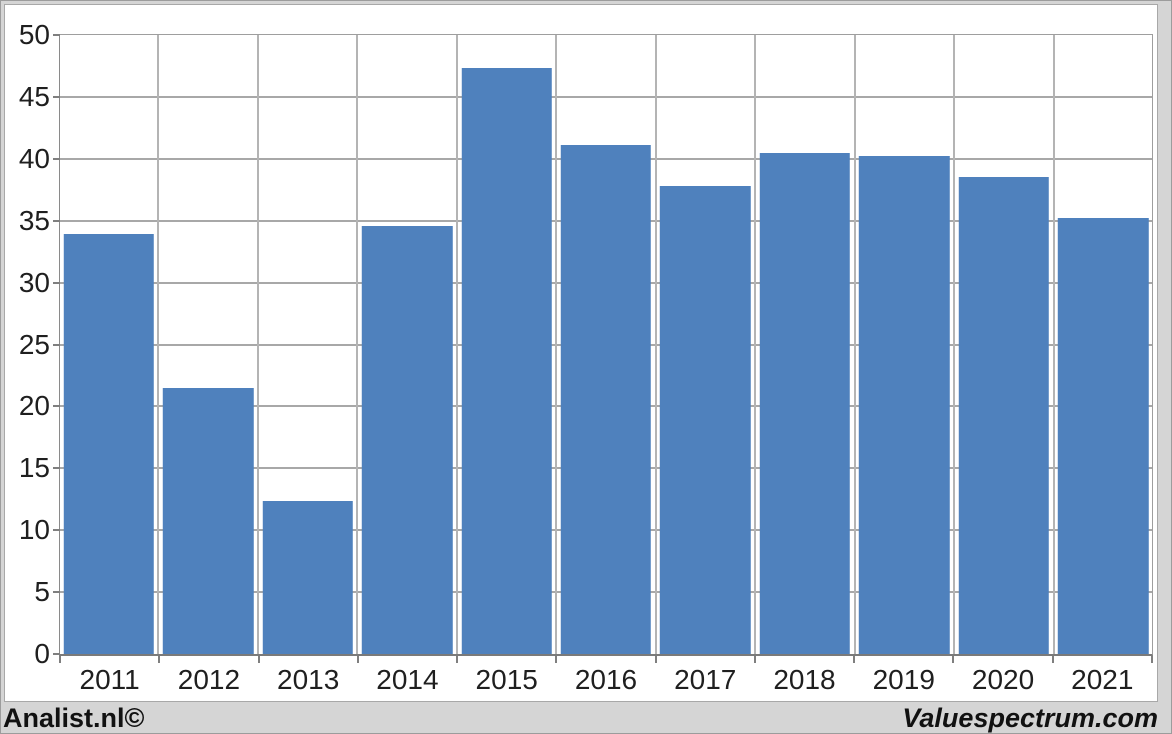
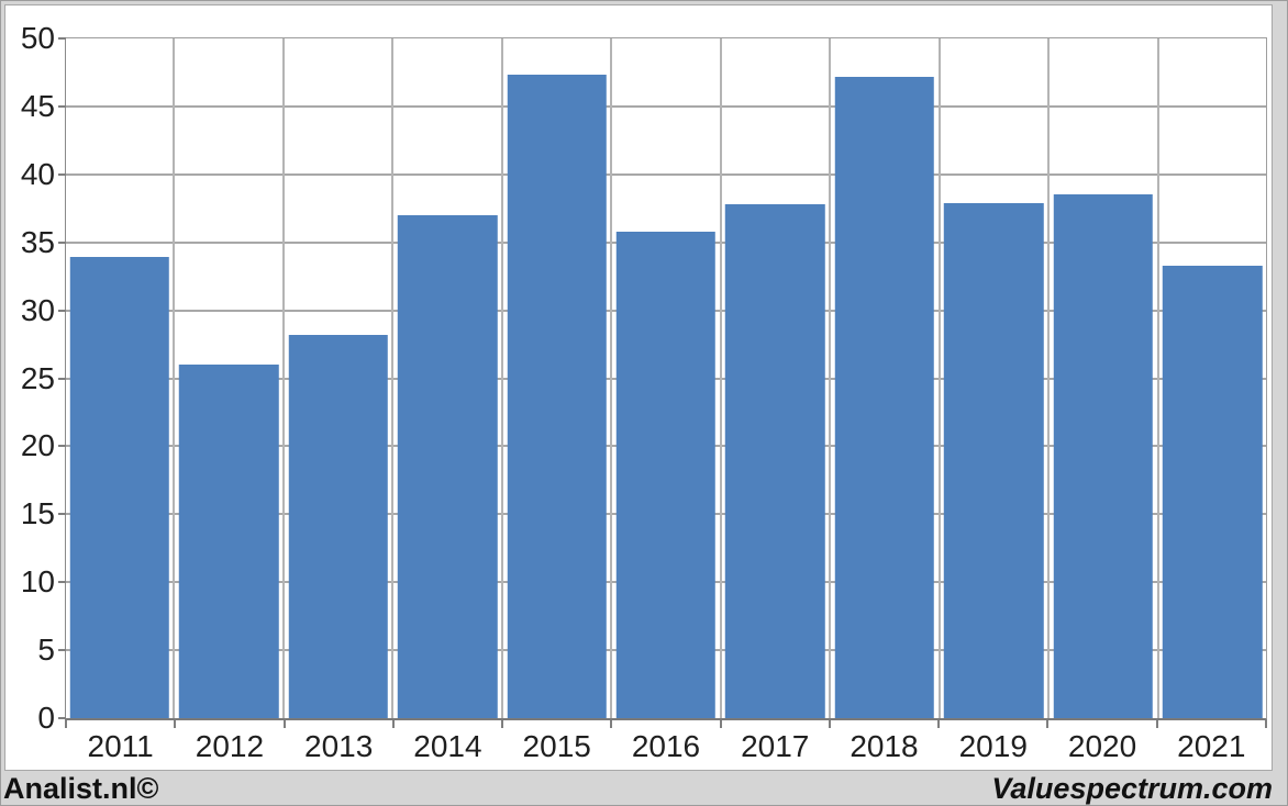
2012: 21.5 -> 26.0
2013: 12.4 -> 28.2
2014: 34.6 -> 37.0
2016: 41.1 -> 35.8
2018: 40.5 -> 47.2
2019: 40.2 -> 37.9
2021: 35.2 -> 33.3
